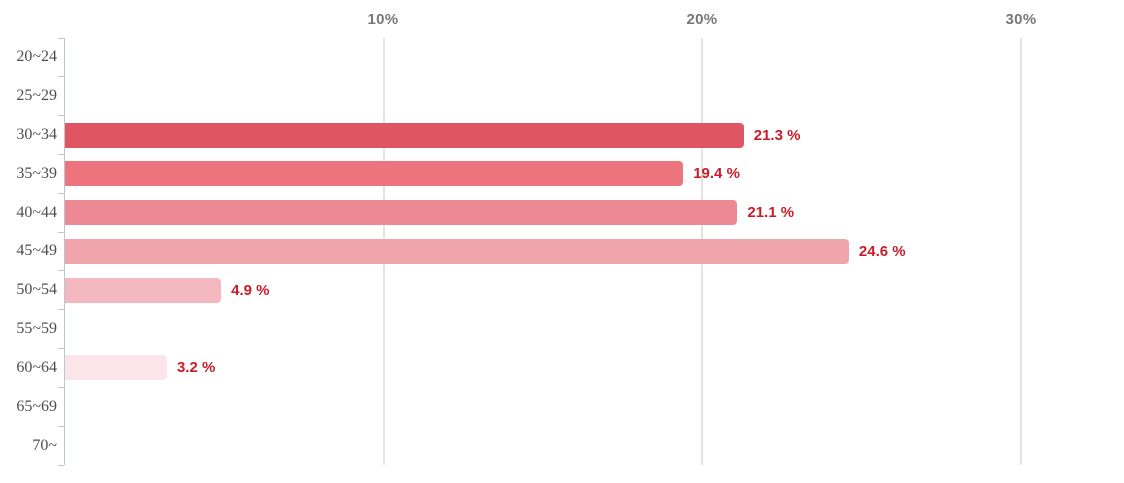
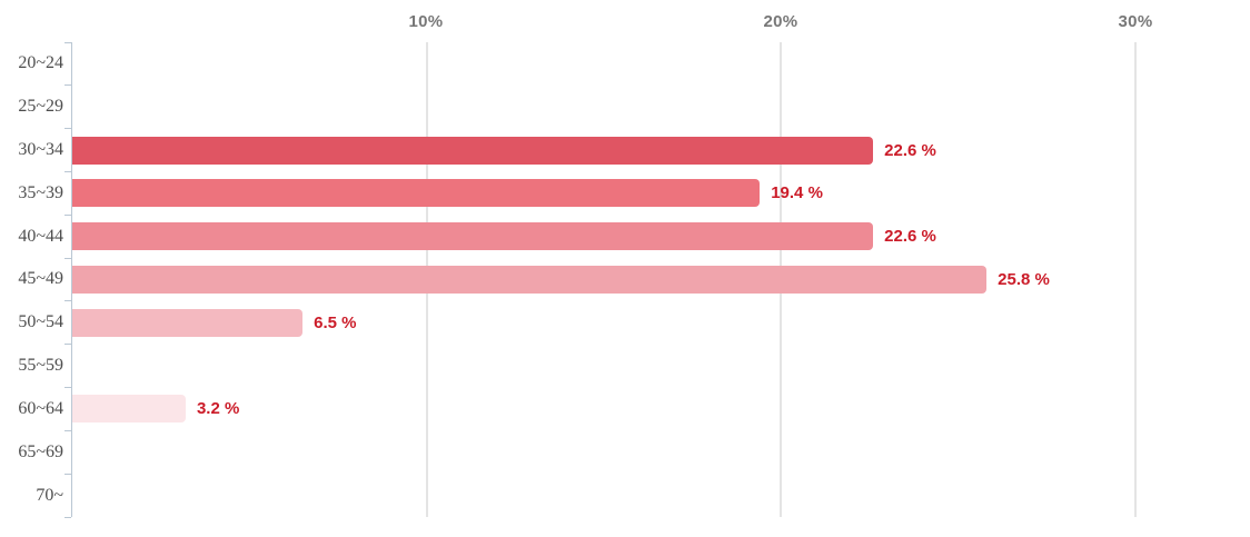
30~34: 21.3 -> 22.6
40~44: 21.1 -> 22.6
45~49: 24.6 -> 25.8
50~54: 4.9 -> 6.5
